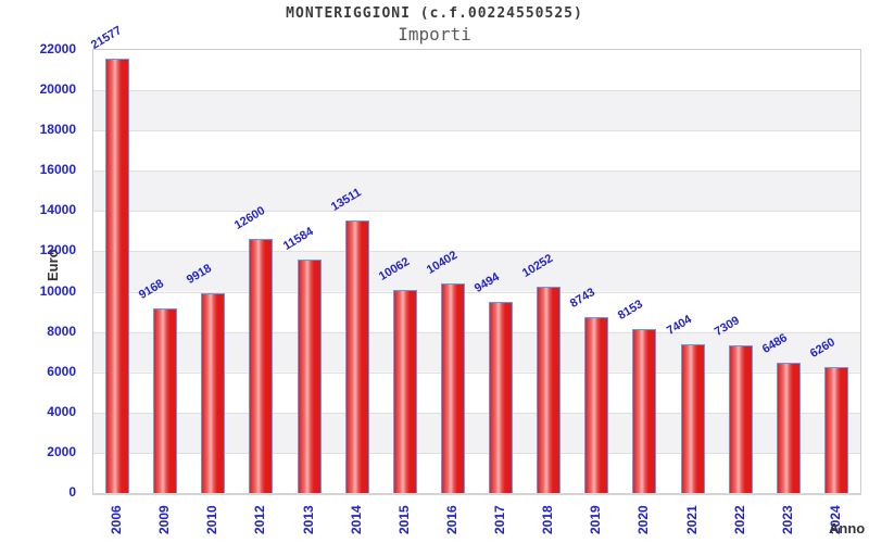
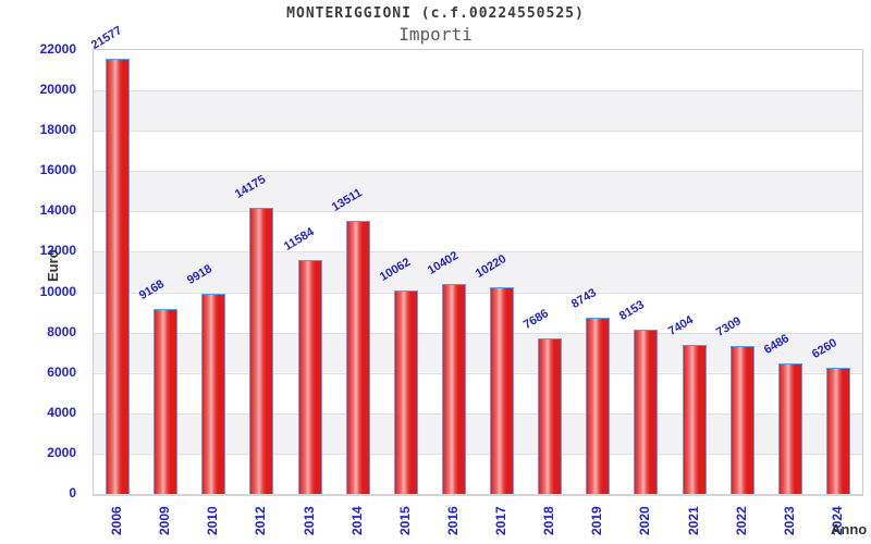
2012: 12600 -> 14175
2017: 9494 -> 10220
2018: 10252 -> 7686
